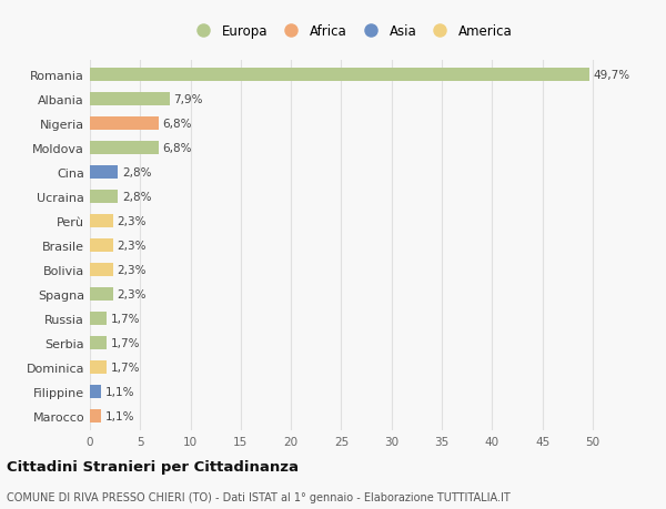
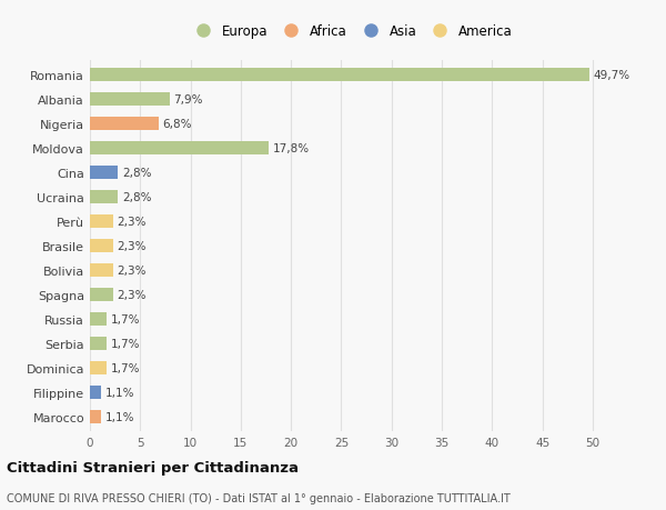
Moldova: 6,8% -> 17,8%
